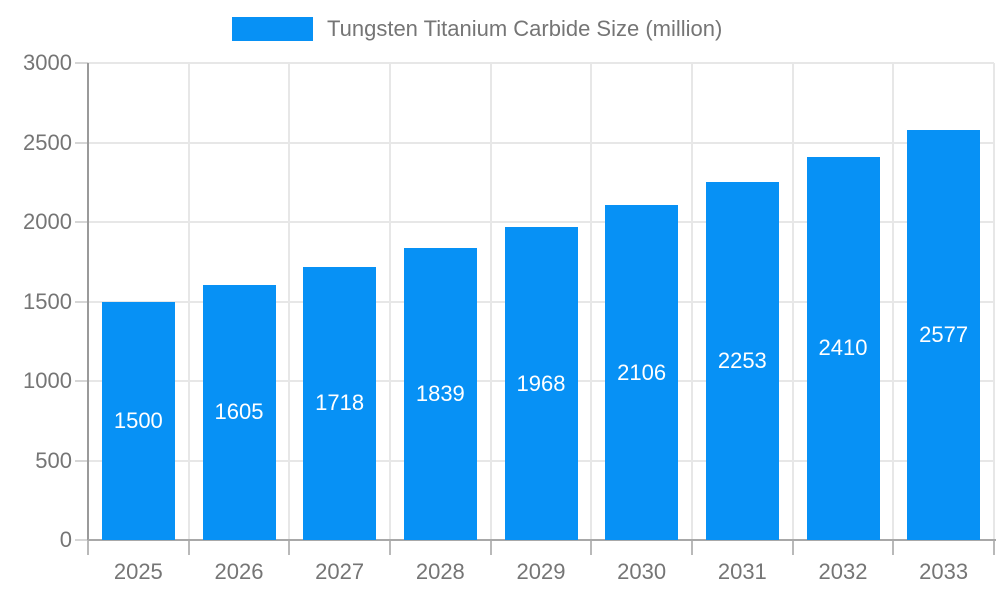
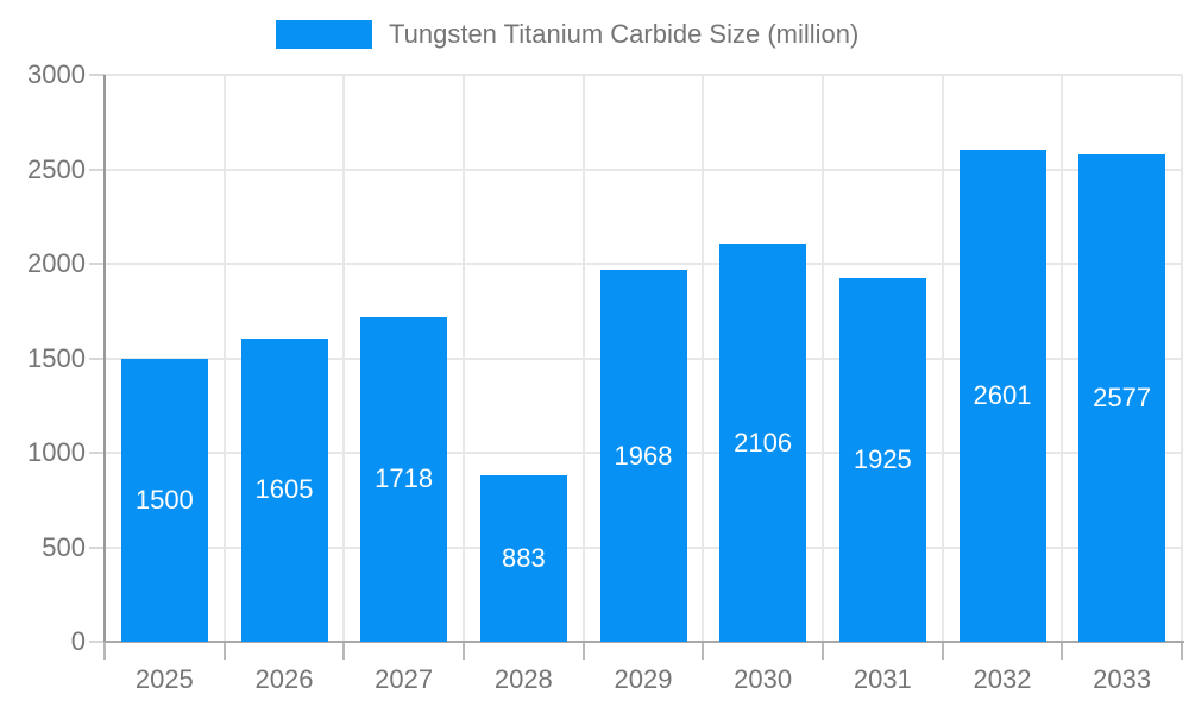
2028: 1839 -> 883
2031: 2253 -> 1925
2032: 2410 -> 2601
